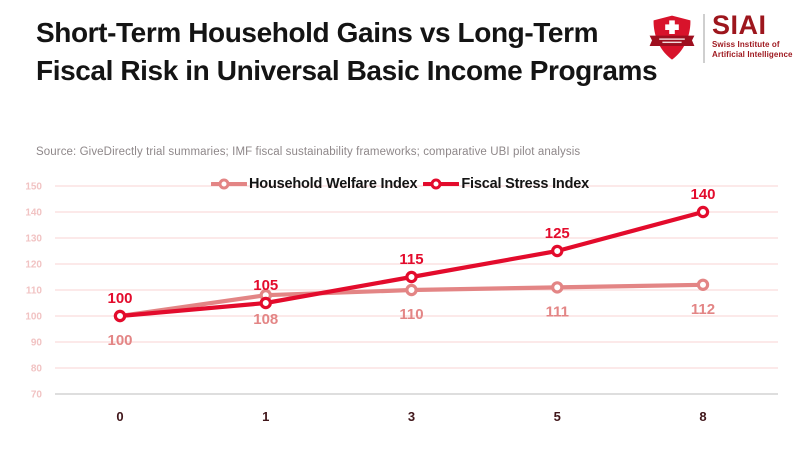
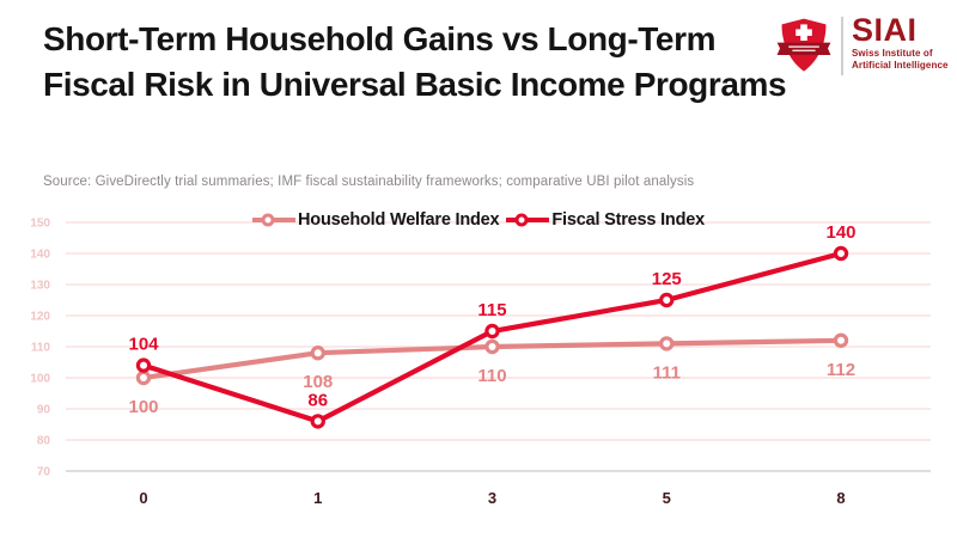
Fiscal Stress Index/0: 100 -> 104
Fiscal Stress Index/1: 105 -> 86
